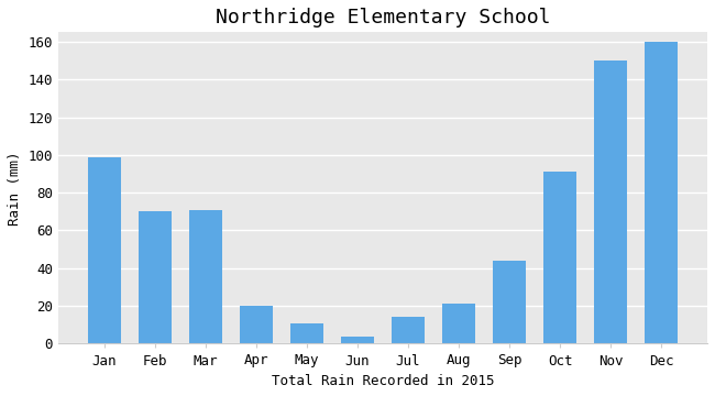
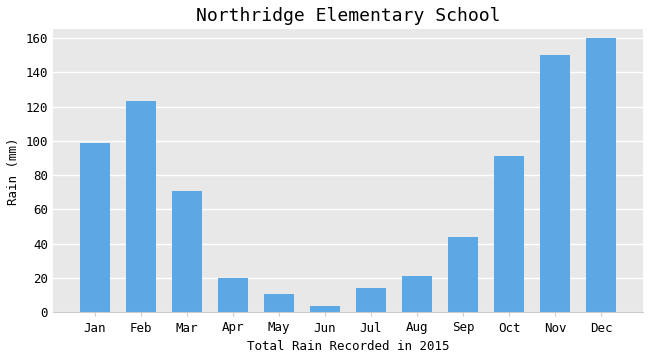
Feb: 70 -> 123
